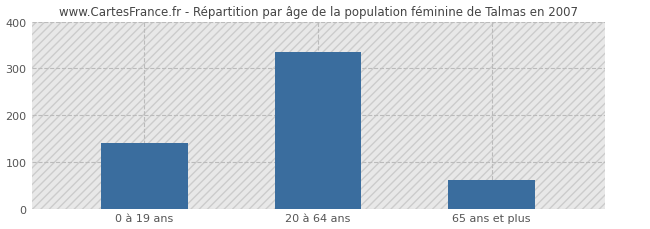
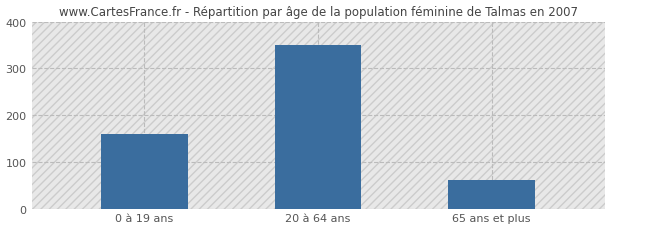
0 à 19 ans: 140 -> 160
20 à 64 ans: 335 -> 350
